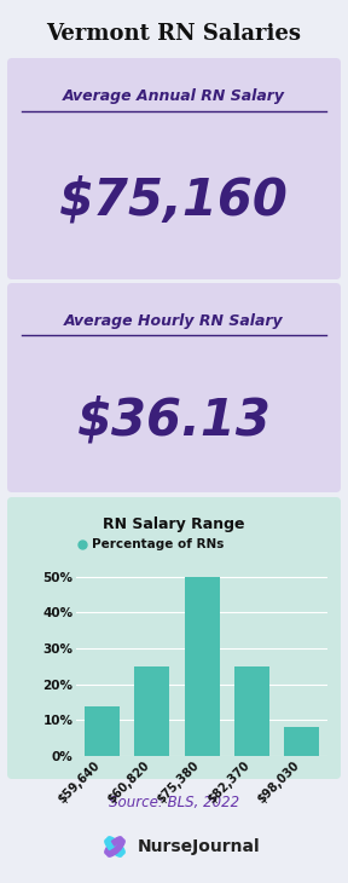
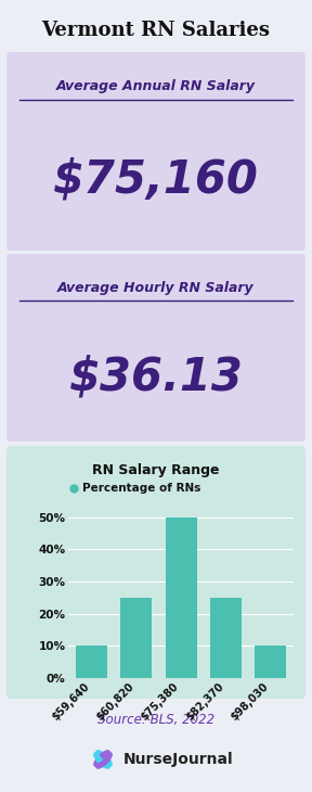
$59,640: 14% -> 10%
$98,030: 8% -> 10%
